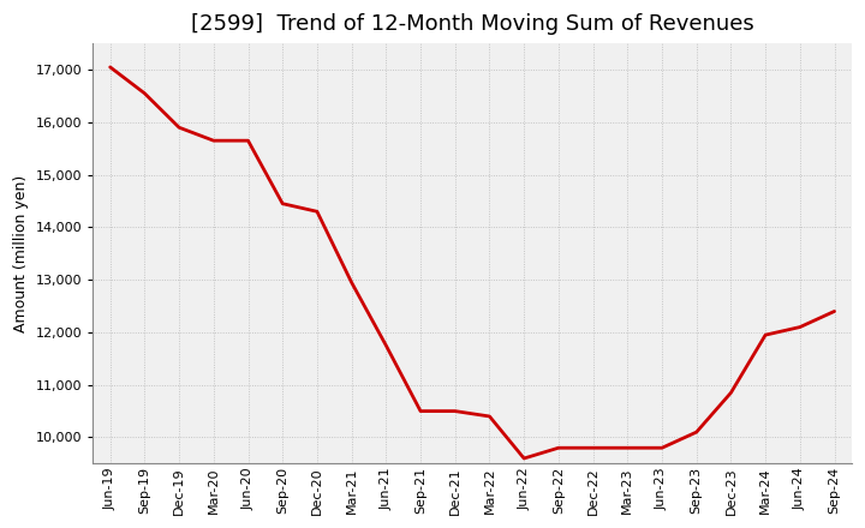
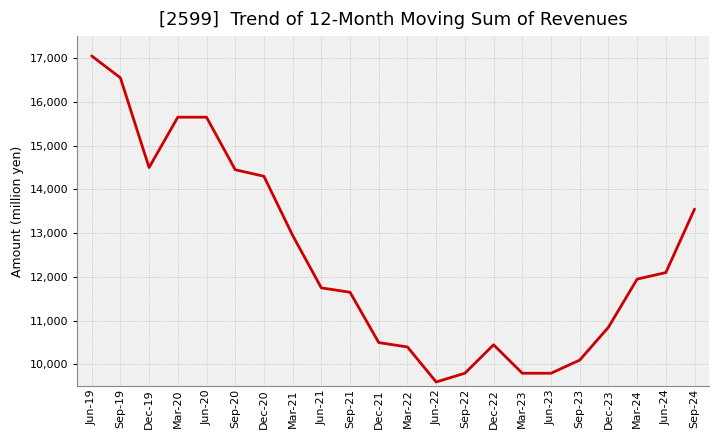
Dec-19: 15,900 -> 14,500
Sep-21: 10,500 -> 11,650
Dec-22: 9,800 -> 10,450
Sep-24: 12,400 -> 13,550
